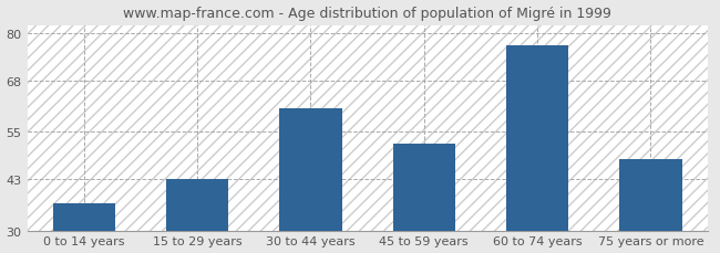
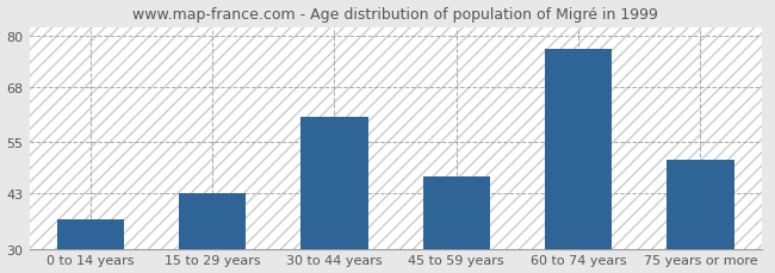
45 to 59 years: 52 -> 47
75 years or more: 48 -> 51
